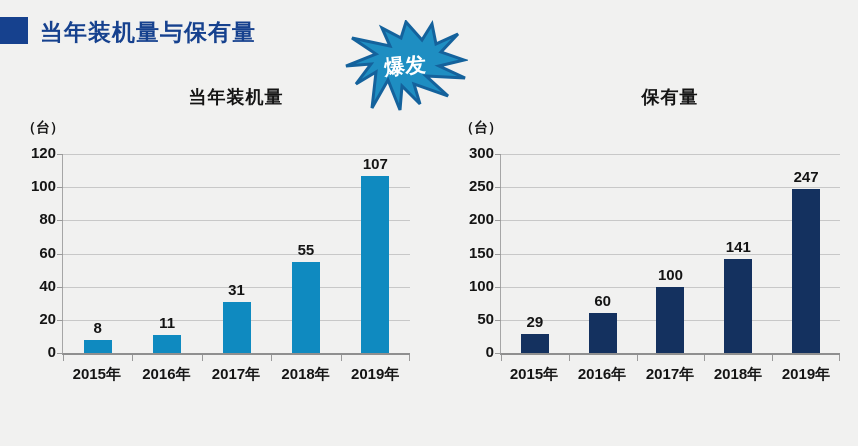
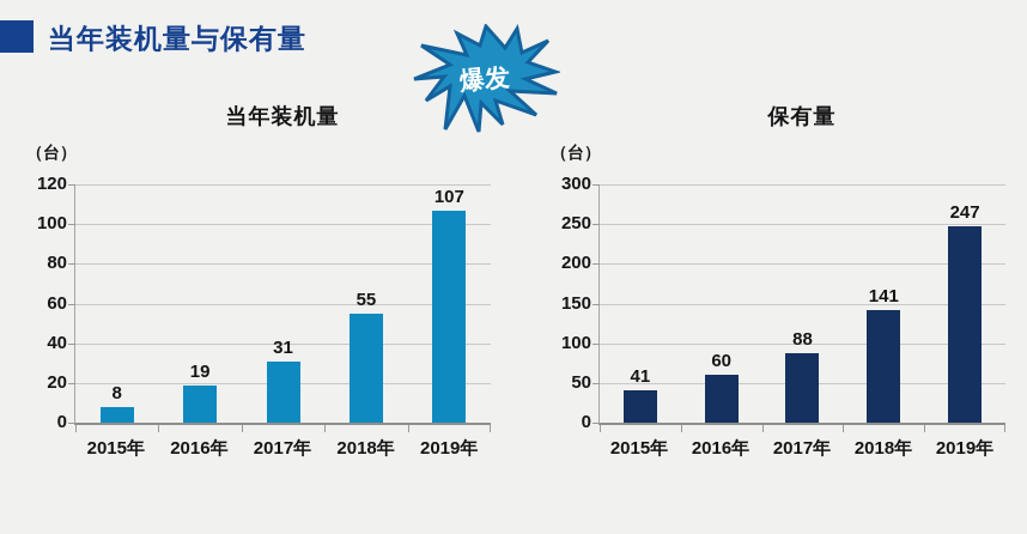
当年装机量/2016年: 11 -> 19
保有量/2015年: 29 -> 41
保有量/2017年: 100 -> 88
